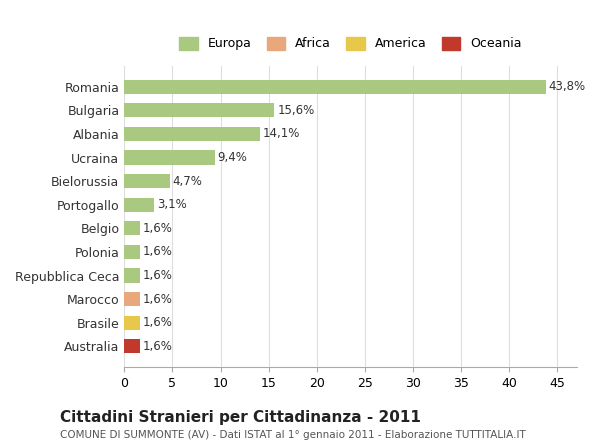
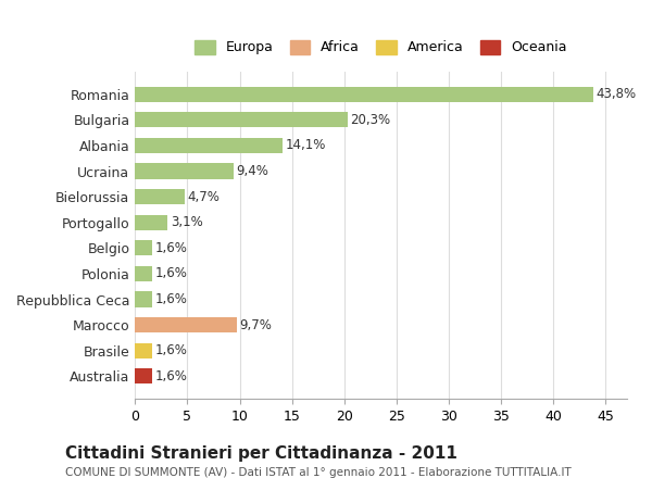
Bulgaria: 15,6% -> 20,3%
Marocco: 1,6% -> 9,7%
